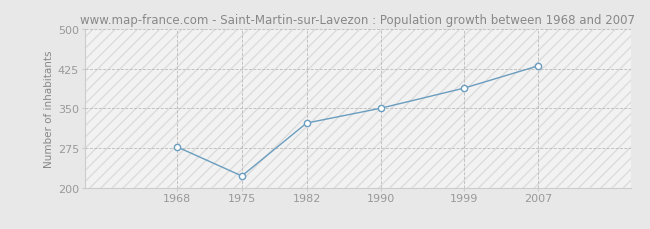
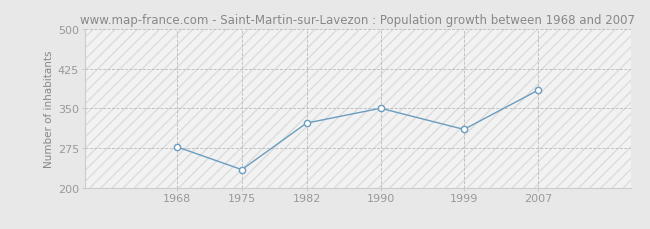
1975: 222 -> 234
1999: 388 -> 310
2007: 430 -> 384
